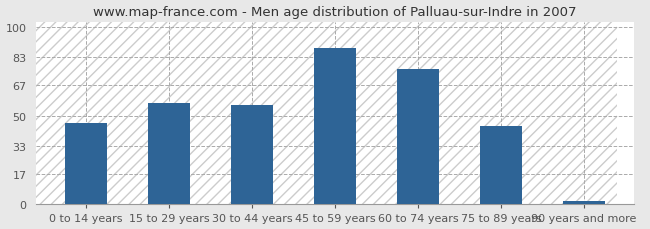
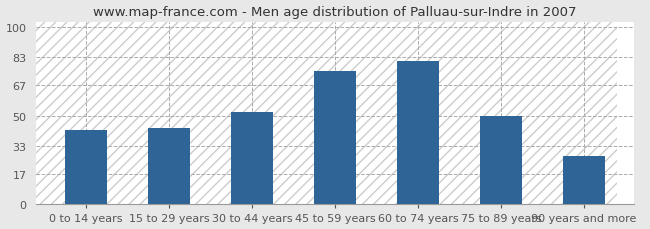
0 to 14 years: 46 -> 42
15 to 29 years: 57 -> 43
30 to 44 years: 56 -> 52
45 to 59 years: 88 -> 75
60 to 74 years: 76 -> 81
75 to 89 years: 44 -> 50
90 years and more: 2 -> 27
